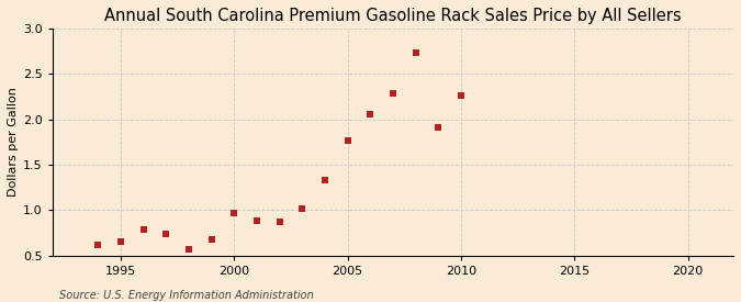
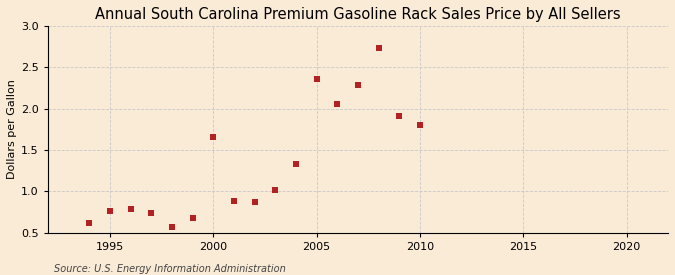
1995: 0.65 -> 0.76
2000: 0.97 -> 1.66
2005: 1.76 -> 2.36
2010: 2.26 -> 1.80
